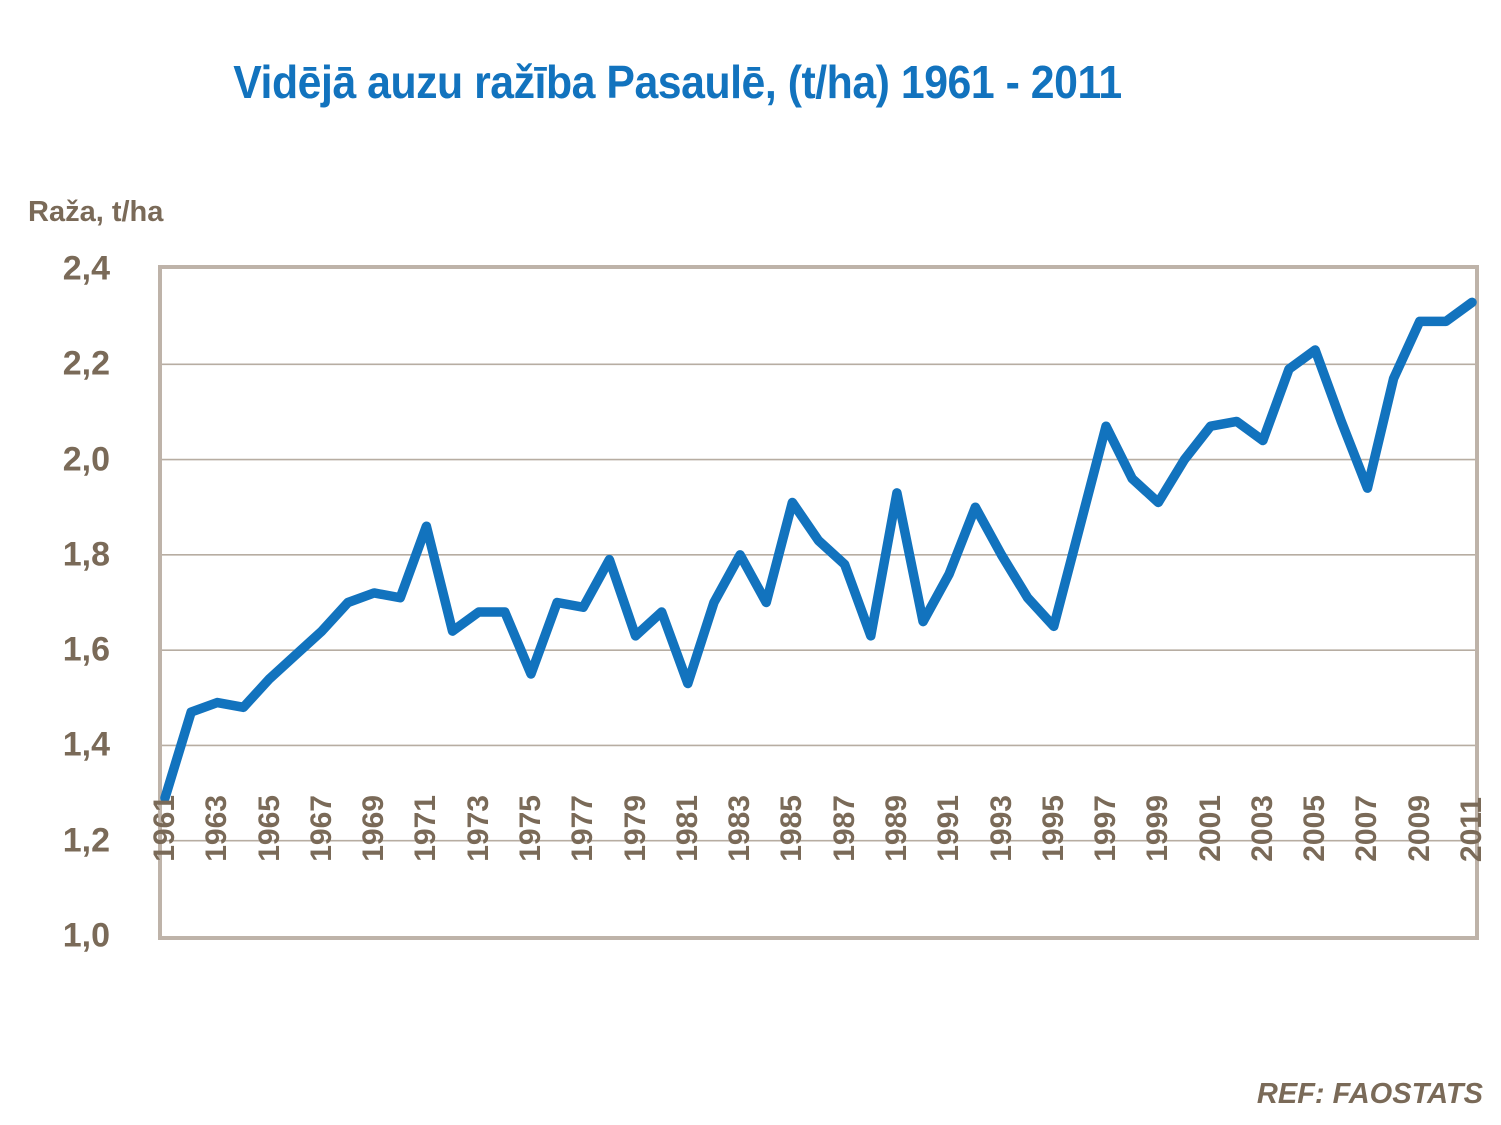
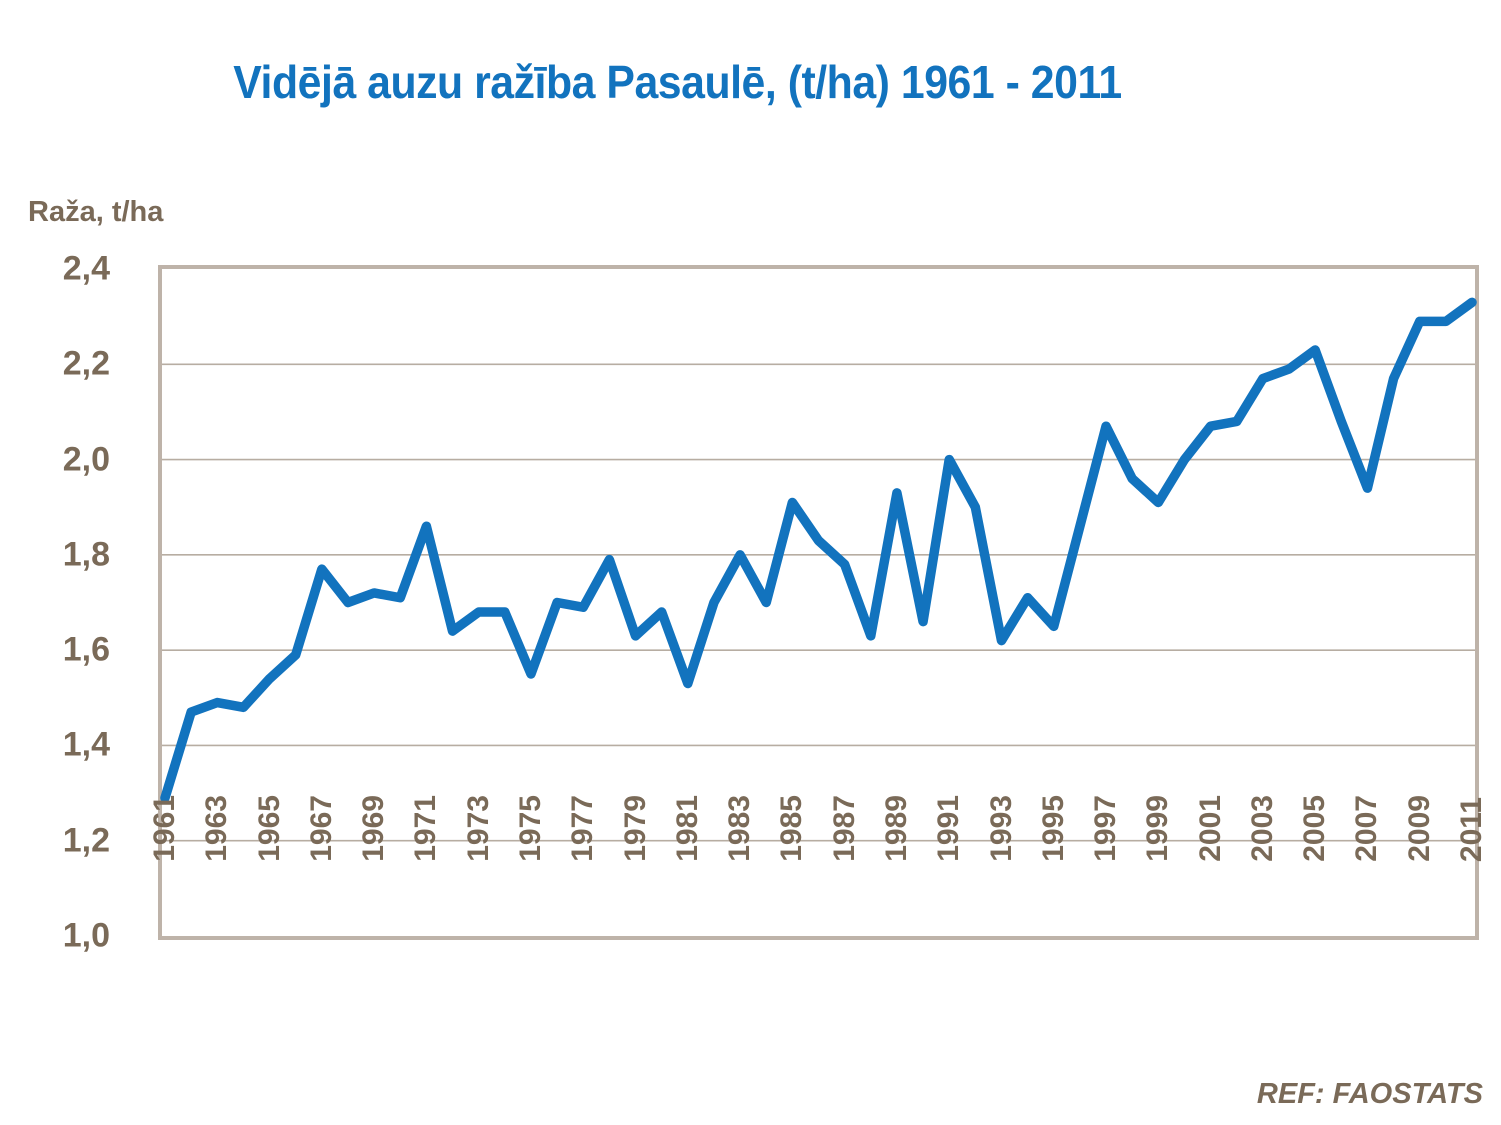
1967: 1,64 -> 1,77
1991: 1,76 -> 2,00
1993: 1,80 -> 1,62
2003: 2,04 -> 2,17
